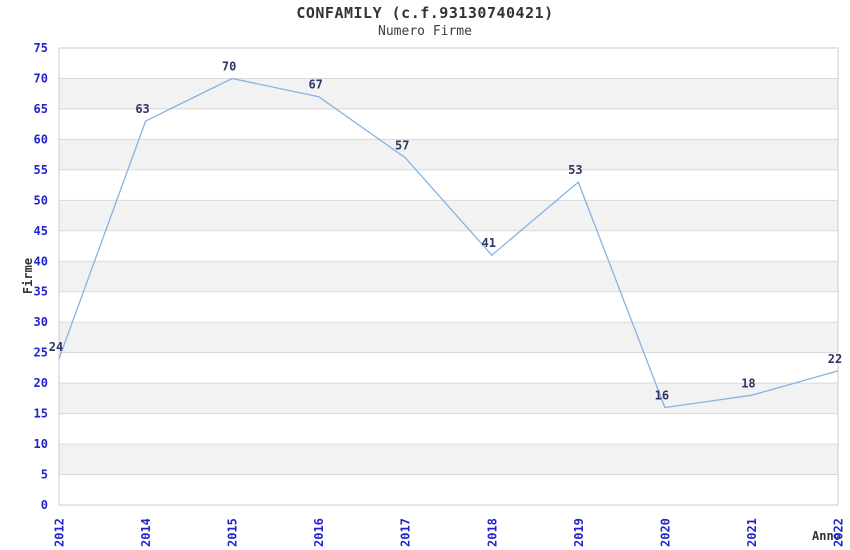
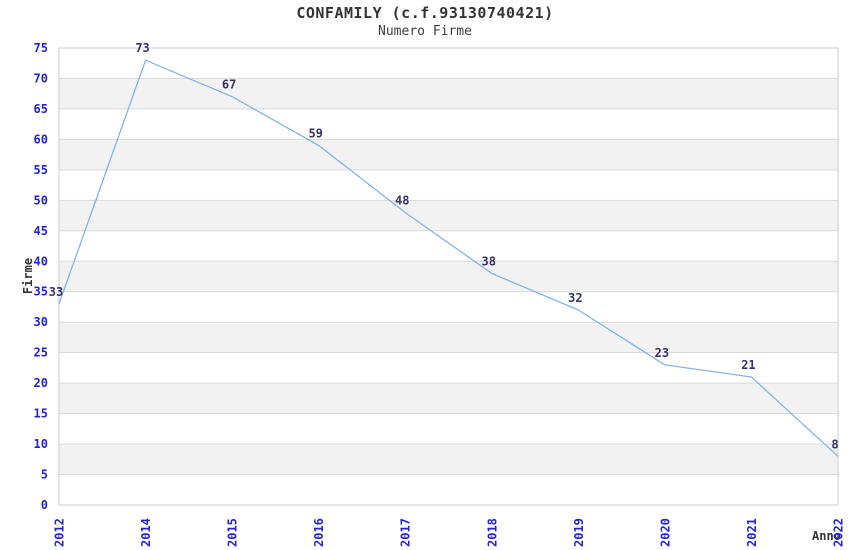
2012: 24 -> 33
2014: 63 -> 73
2015: 70 -> 67
2016: 67 -> 59
2017: 57 -> 48
2018: 41 -> 38
2019: 53 -> 32
2020: 16 -> 23
2021: 18 -> 21
2022: 22 -> 8
